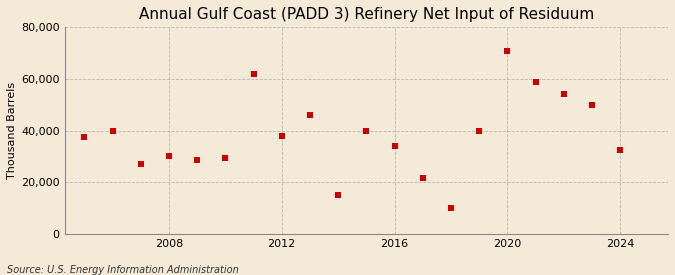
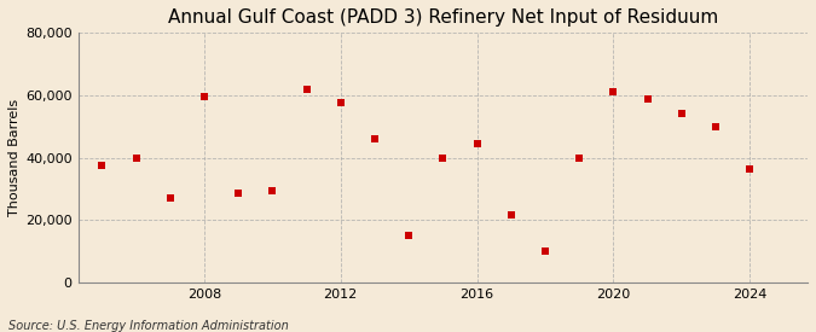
2008: 30,000 -> 59,500
2012: 38,000 -> 57,500
2016: 34,000 -> 44,500
2020: 71,000 -> 61,000
2024: 32,500 -> 36,500
